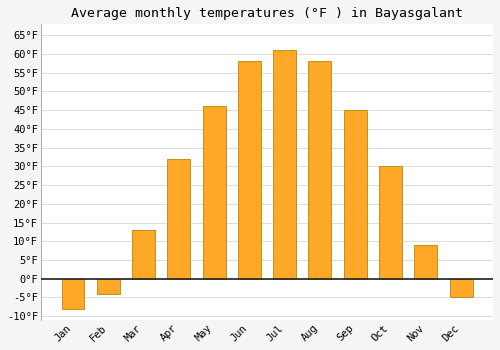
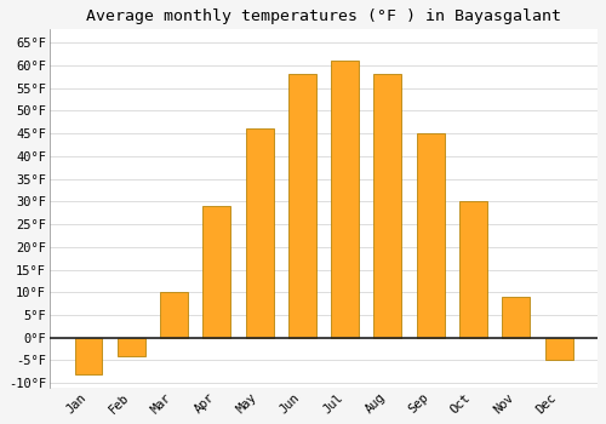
Mar: 13°F -> 10°F
Apr: 32°F -> 29°F
